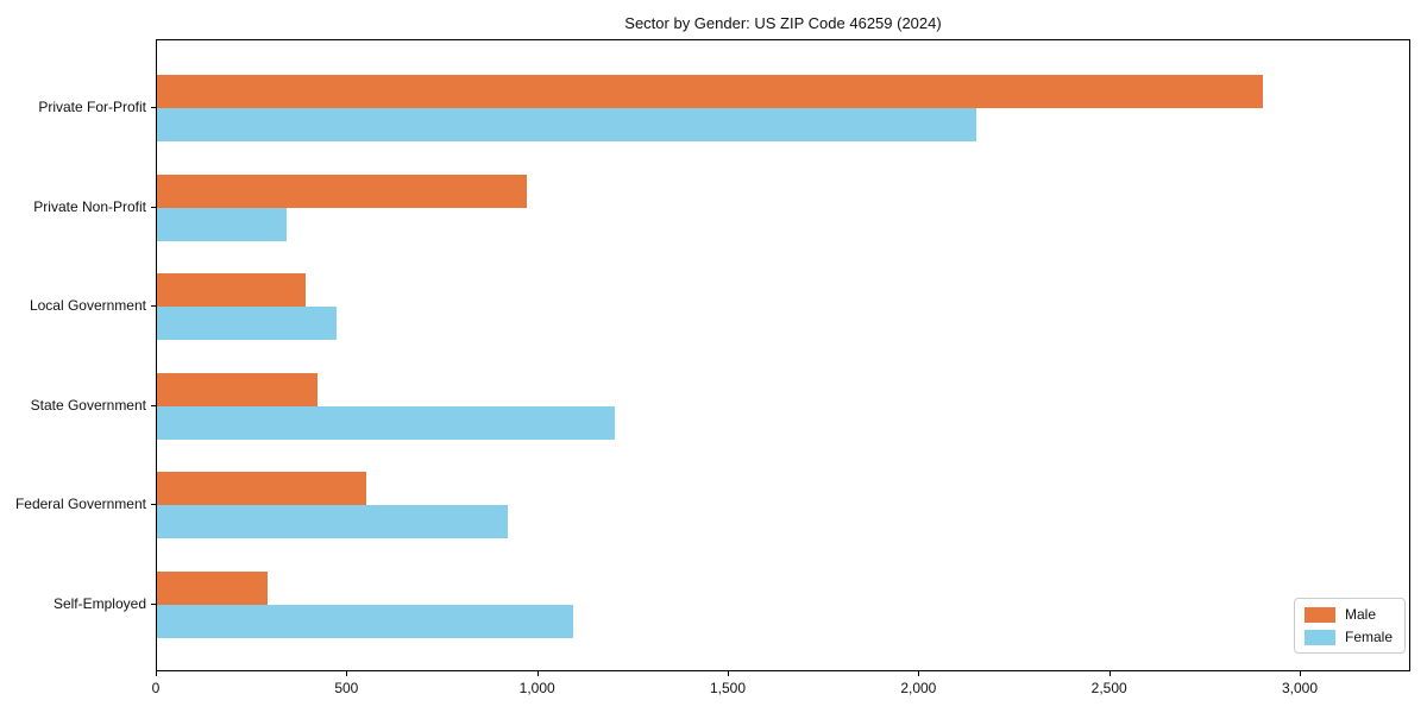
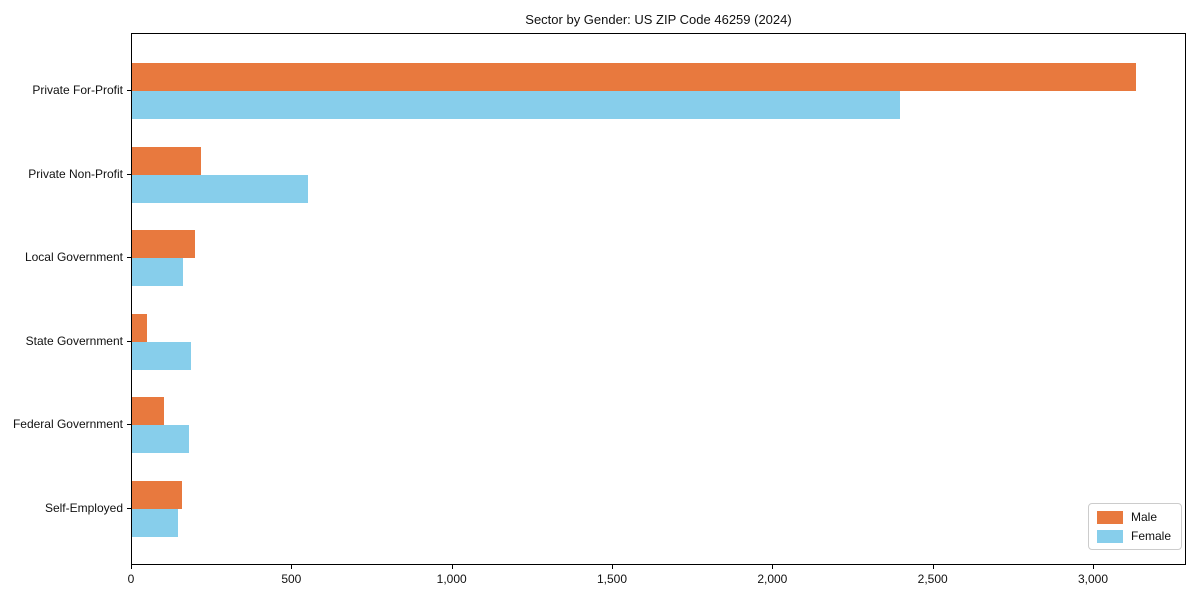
Male/Private For-Profit: 2900 -> 3130
Female/Private For-Profit: 2150 -> 2400
Male/Private Non-Profit: 970 -> 220
Female/Private Non-Profit: 340 -> 550
Male/Local Government: 390 -> 200
Female/Local Government: 470 -> 160
Male/State Government: 420 -> 50
Female/State Government: 1200 -> 180
Male/Federal Government: 550 -> 100
Female/Federal Government: 920 -> 180
Male/Self-Employed: 290 -> 160
Female/Self-Employed: 1090 -> 140
